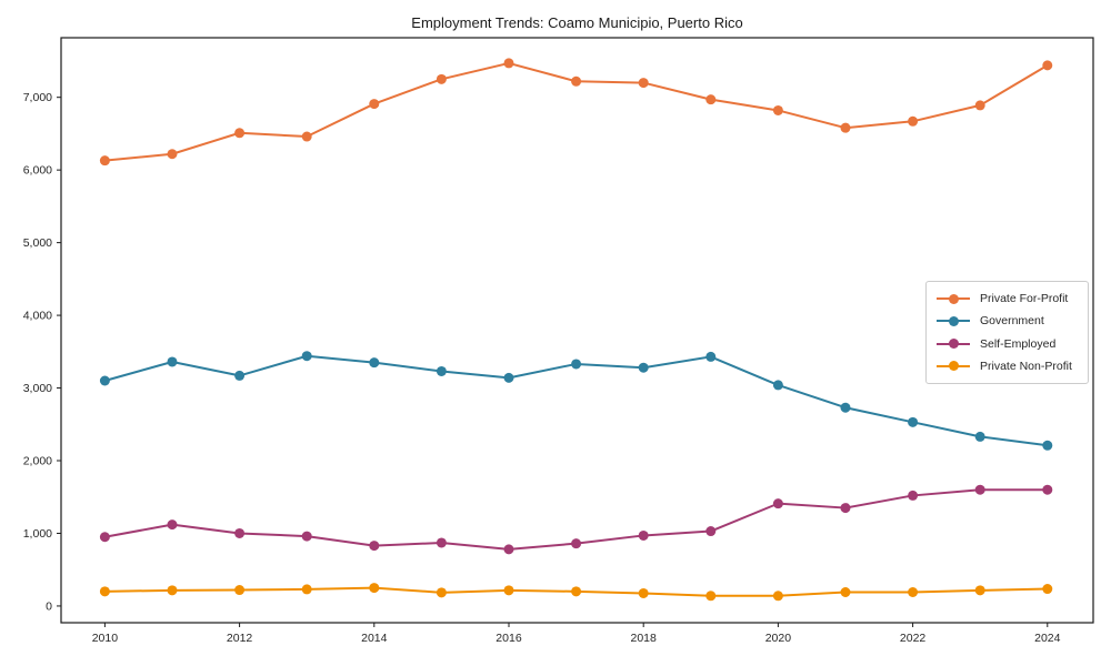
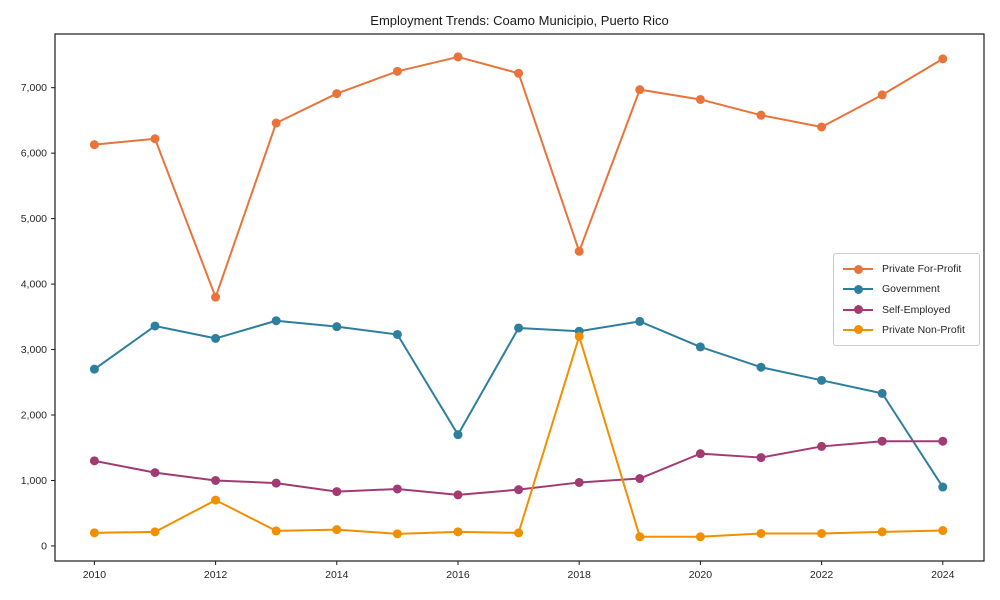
Government/2010: 3100 -> 2700
Self-Employed/2010: 1000 -> 1300
Private For-Profit/2012: 6500 -> 3800
Private Non-Profit/2012: 200 -> 700
Government/2016: 3100 -> 1700
Private For-Profit/2018: 7200 -> 4500
Private Non-Profit/2018: 200 -> 3200
Private For-Profit/2022: 6700 -> 6400
Government/2024: 2200 -> 900
